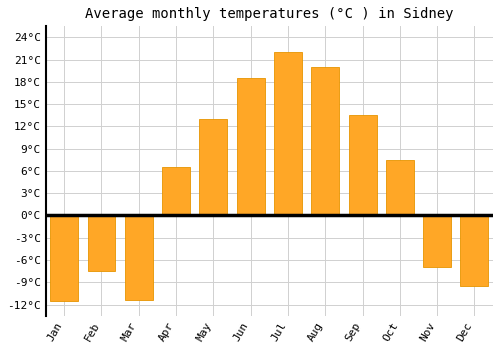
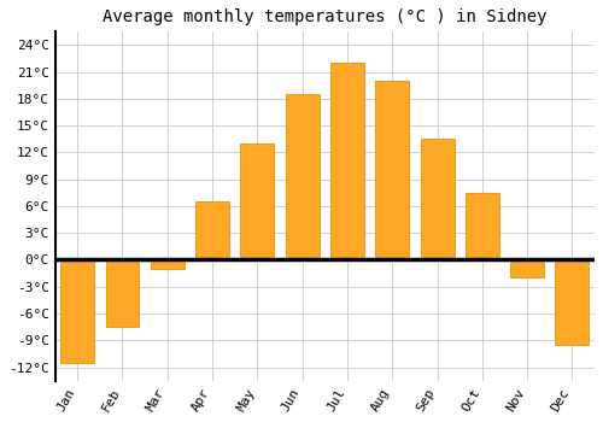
Mar: -11.4°C -> -1.0°C
Nov: -7.0°C -> -2.0°C
